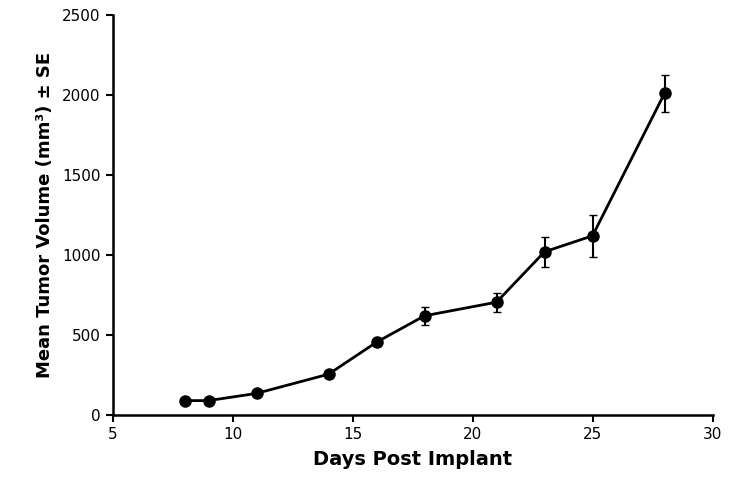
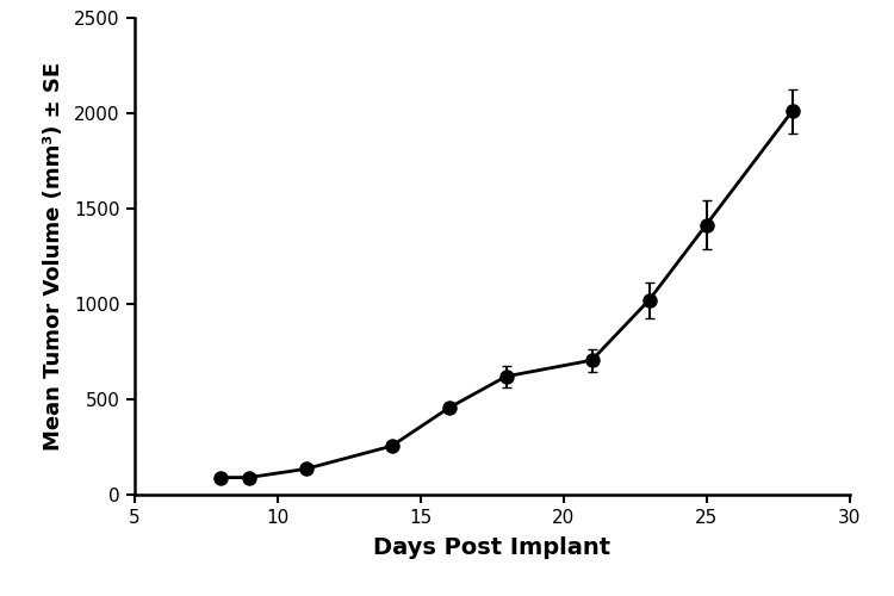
25: 1120 -> 1420
